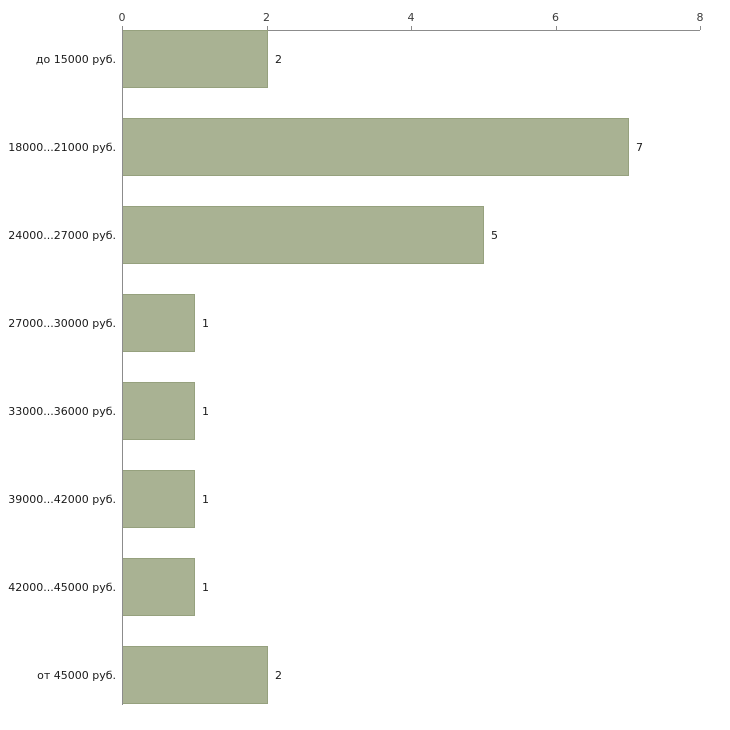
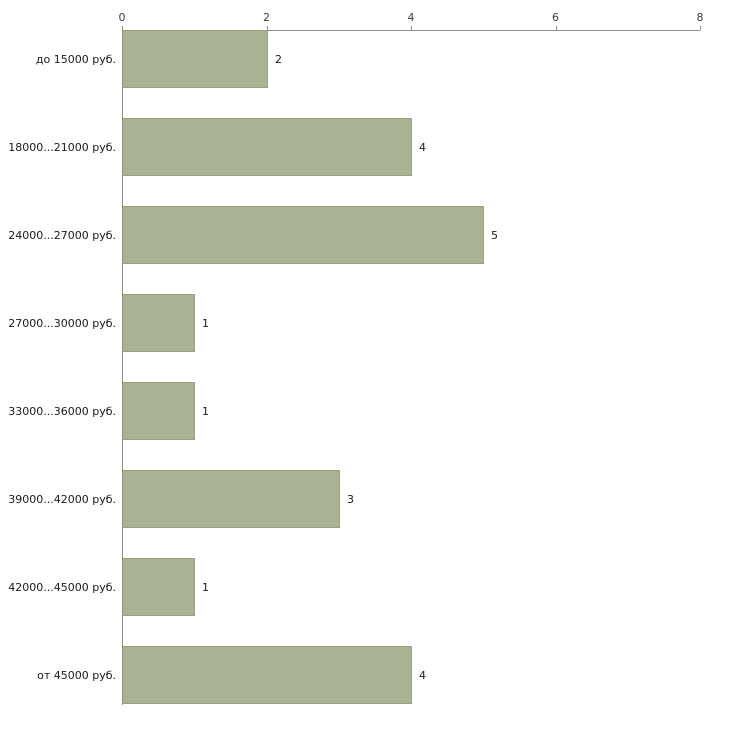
18000...21000 руб.: 7 -> 4
39000...42000 руб.: 1 -> 3
от 45000 руб.: 2 -> 4
